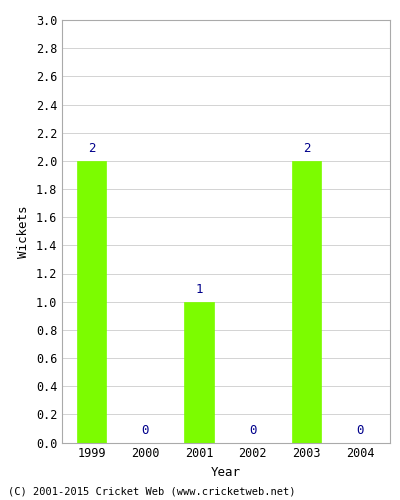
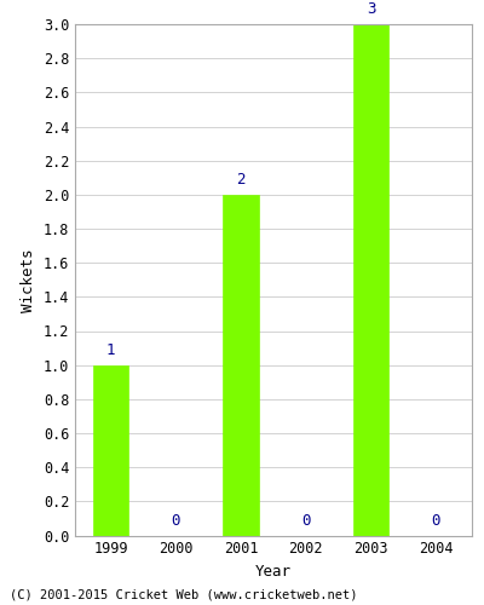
1999: 2 -> 1
2001: 1 -> 2
2003: 2 -> 3
